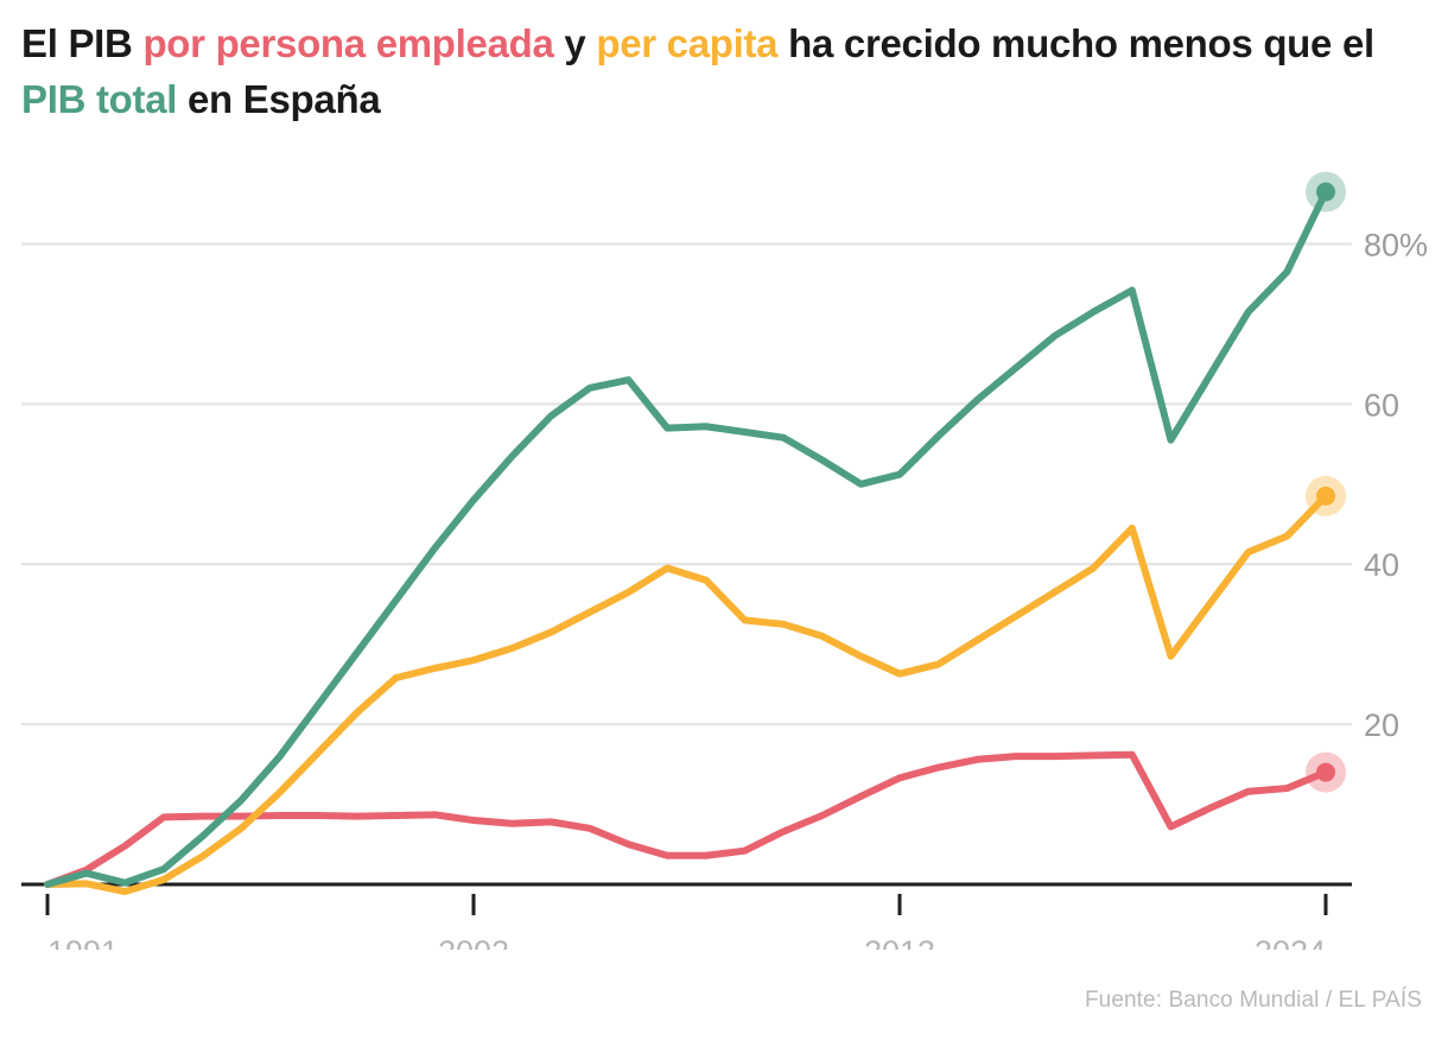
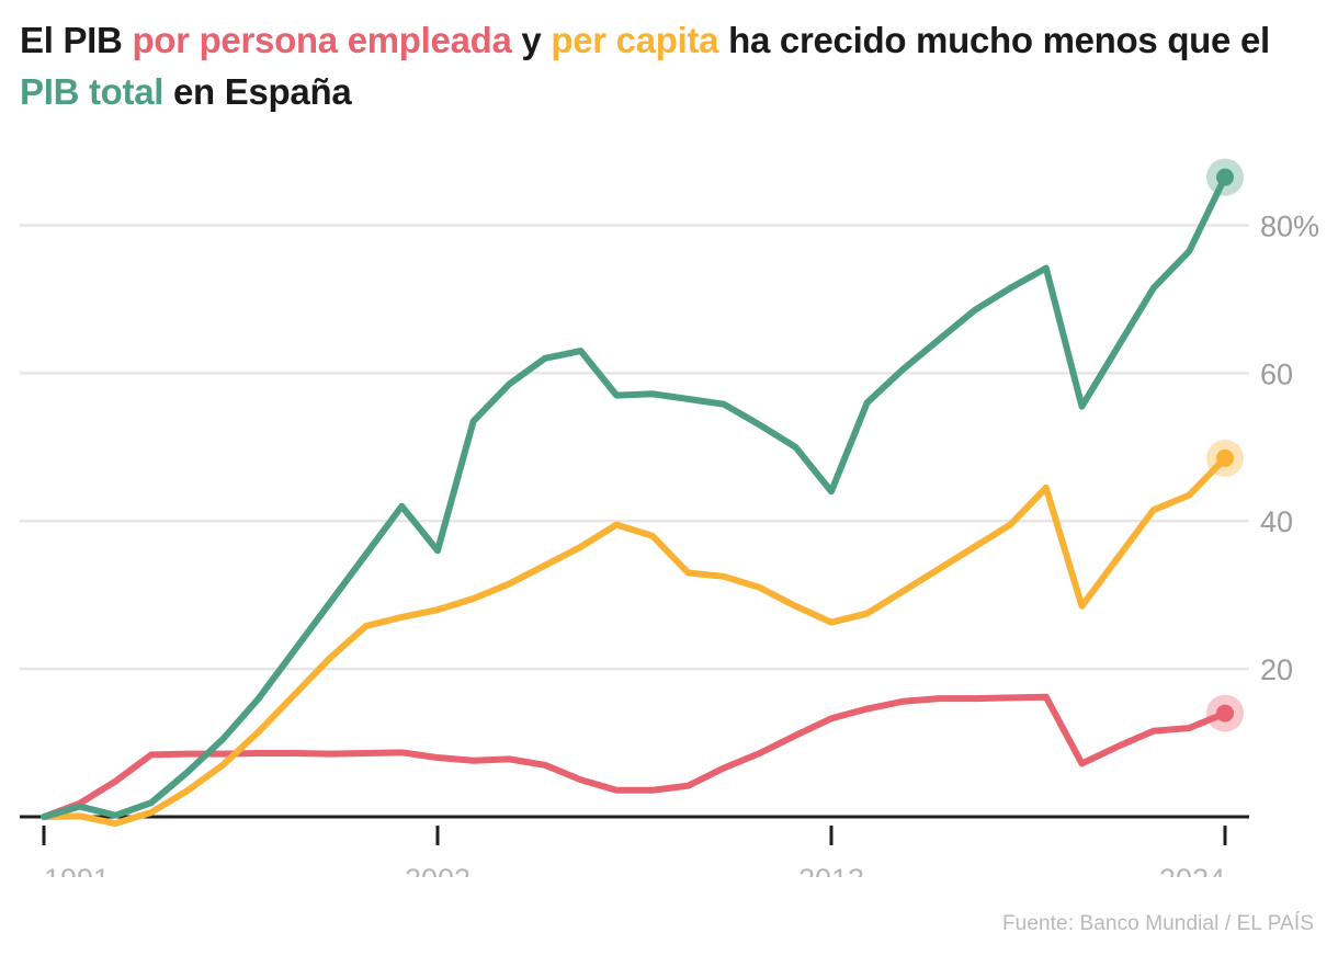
PIB total/2002: 48% -> 36%
PIB total/2013: 51% -> 44%
